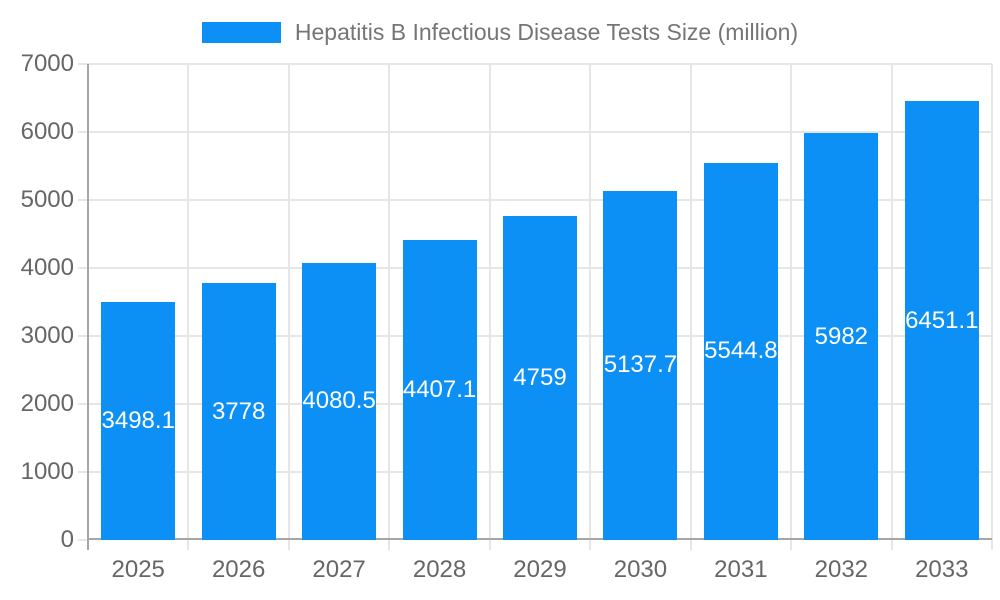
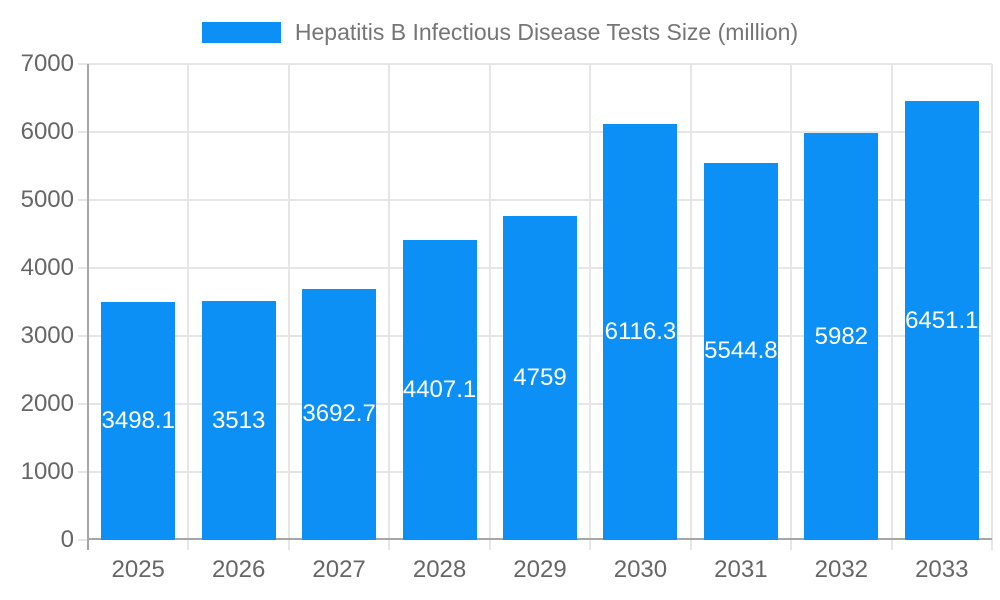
2026: 3778 -> 3513
2027: 4080.5 -> 3692.7
2030: 5137.7 -> 6116.3
